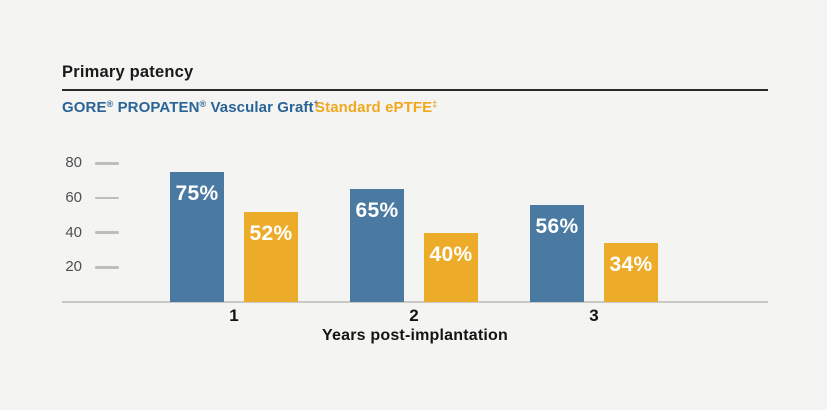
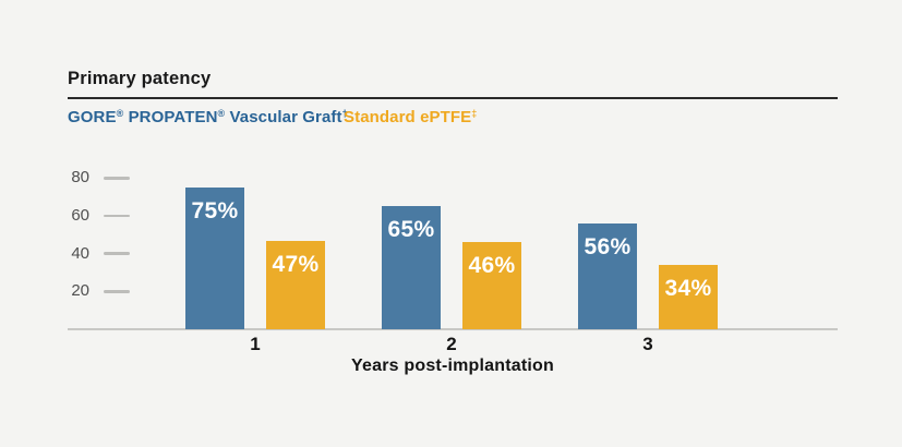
Standard ePTFE‡/1: 52% -> 47%
Standard ePTFE‡/2: 40% -> 46%
